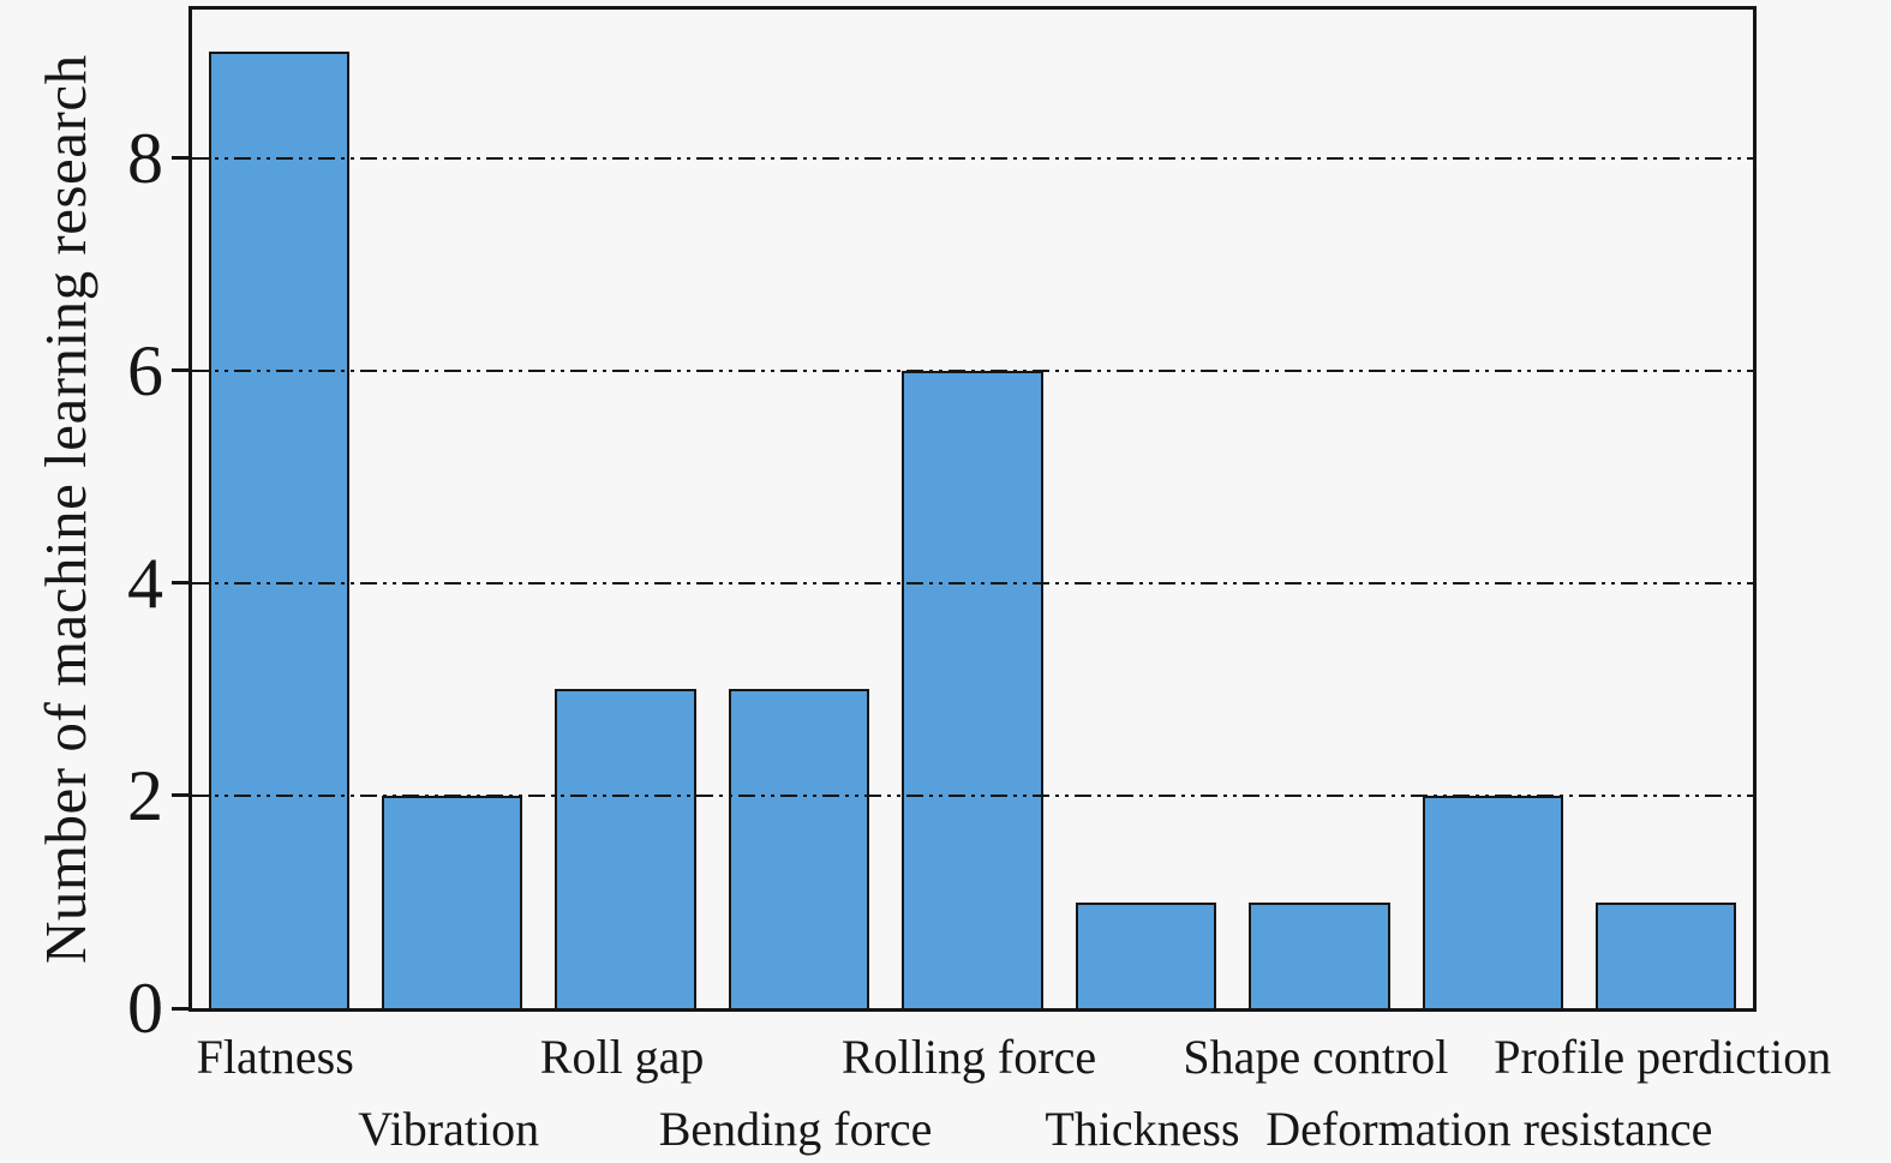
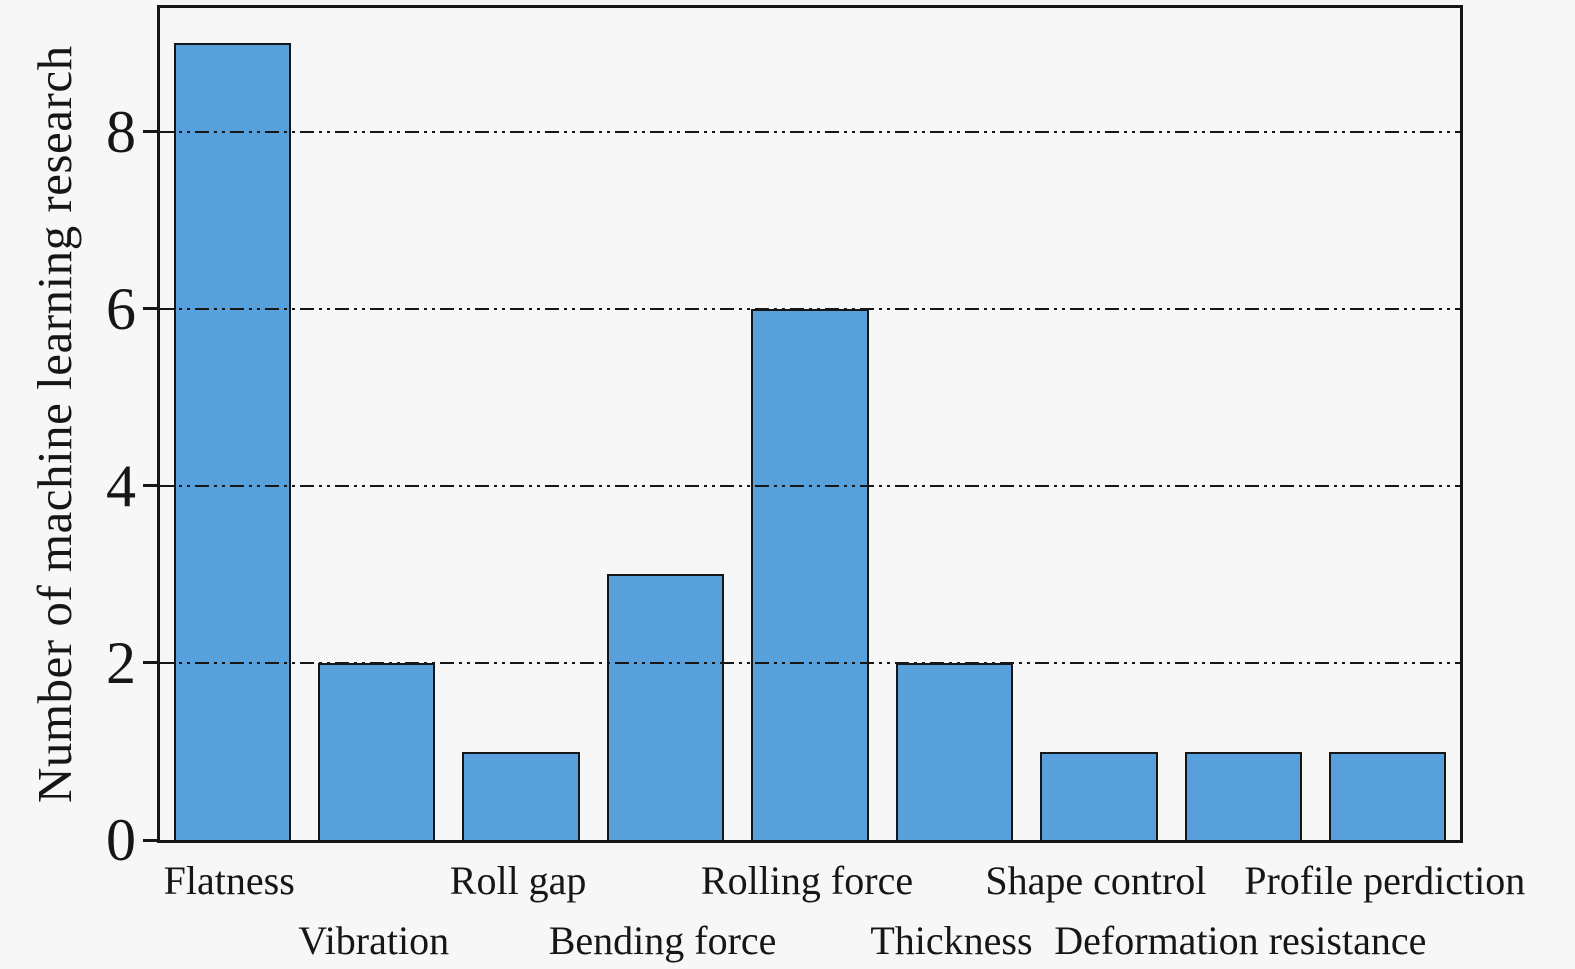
Roll gap: 3 -> 1
Thickness: 1 -> 2
Deformation resistance: 2 -> 1
